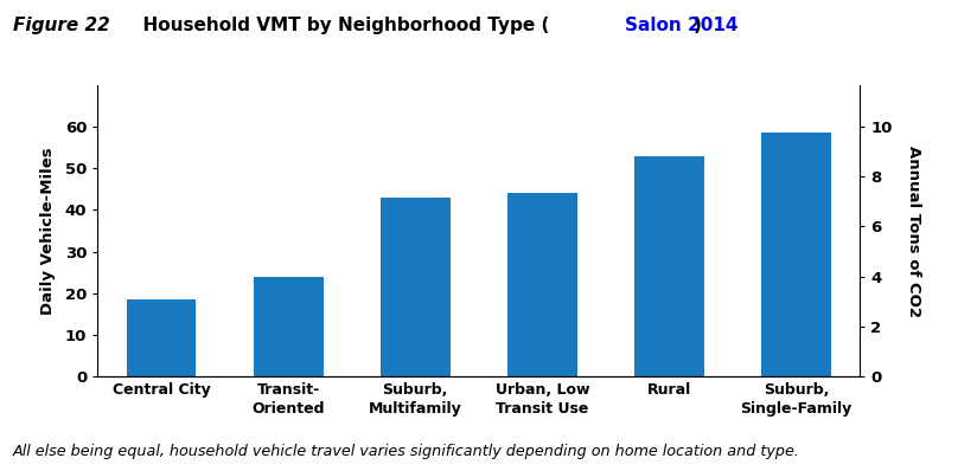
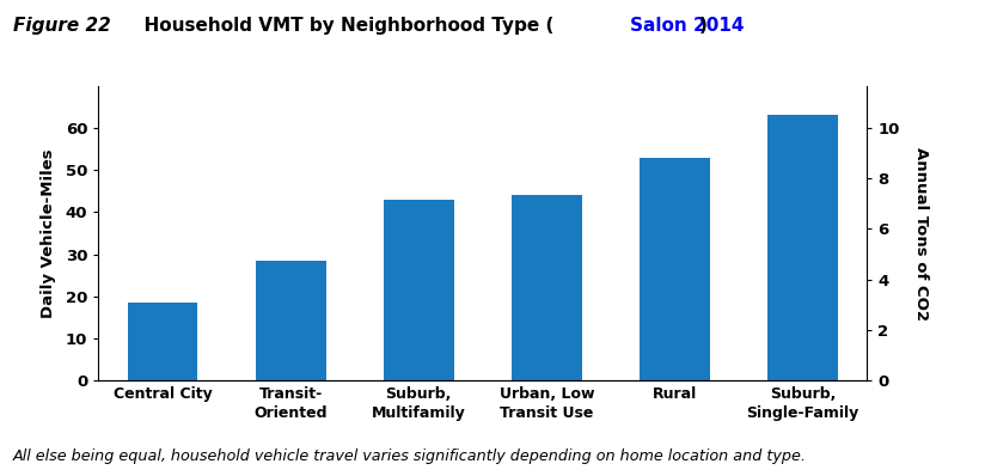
Transit- Oriented: 24.0 -> 28.5
Suburb, Single-Family: 58.5 -> 63.0
